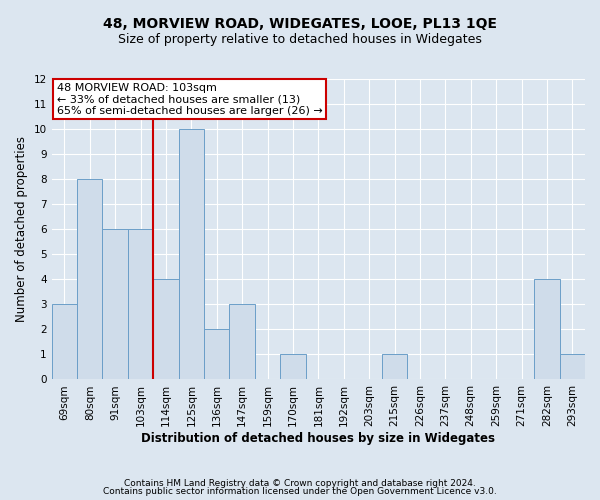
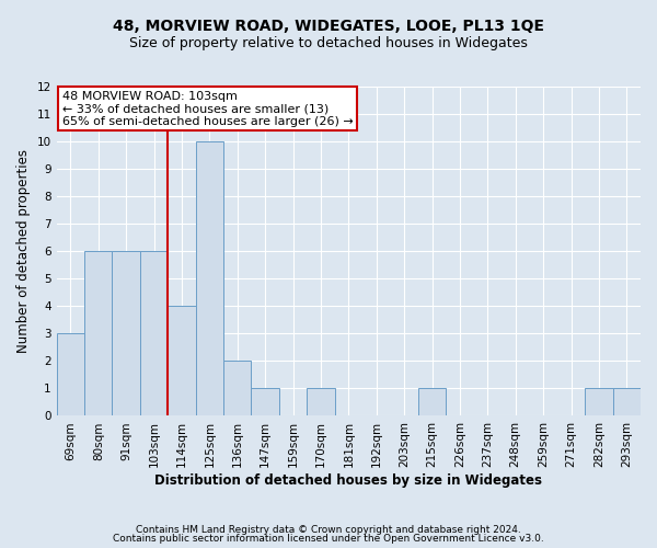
80sqm: 8 -> 6
147sqm: 3 -> 1
282sqm: 4 -> 1
